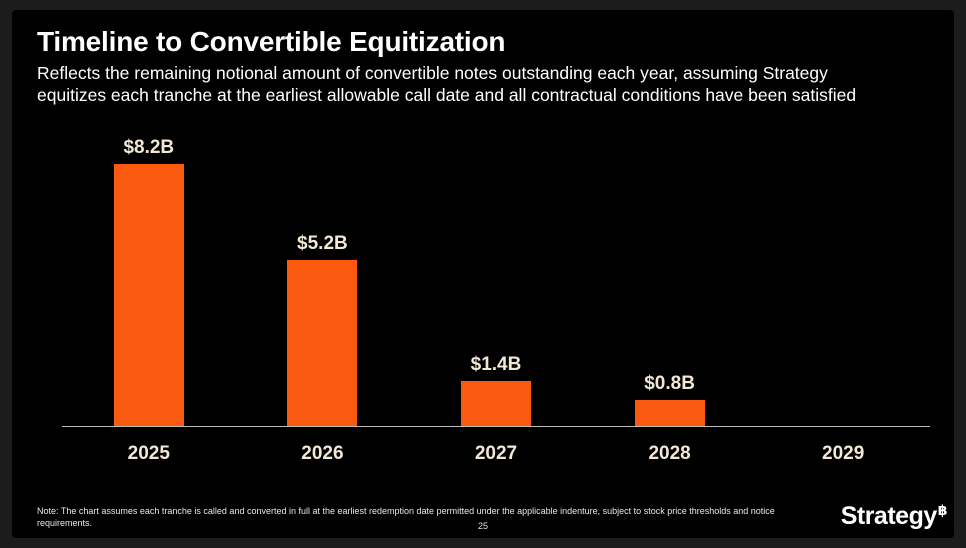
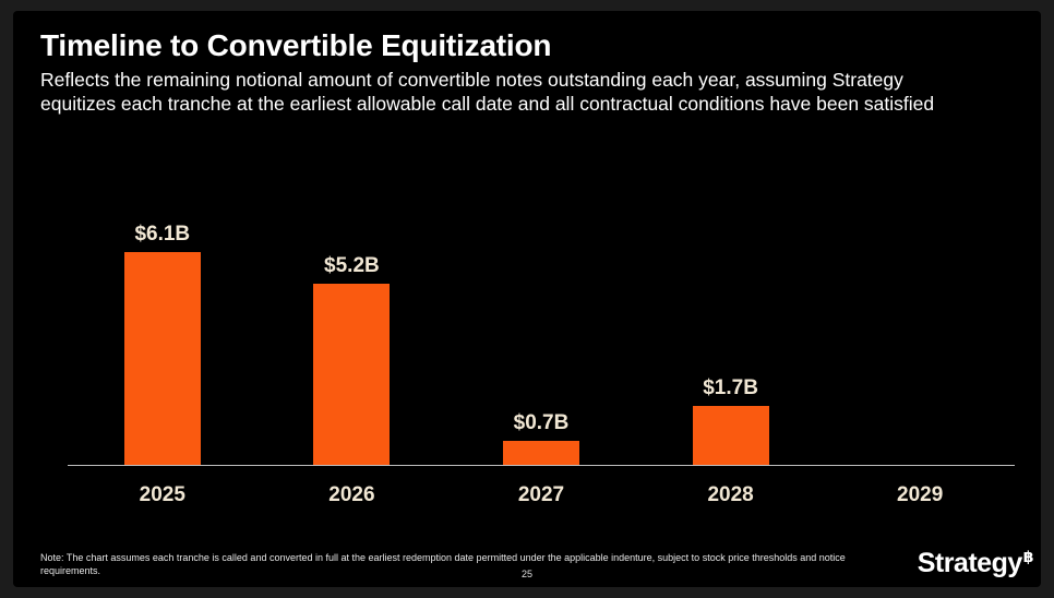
2025: $8.2B -> $6.1B
2027: $1.4B -> $0.7B
2028: $0.8B -> $1.7B
